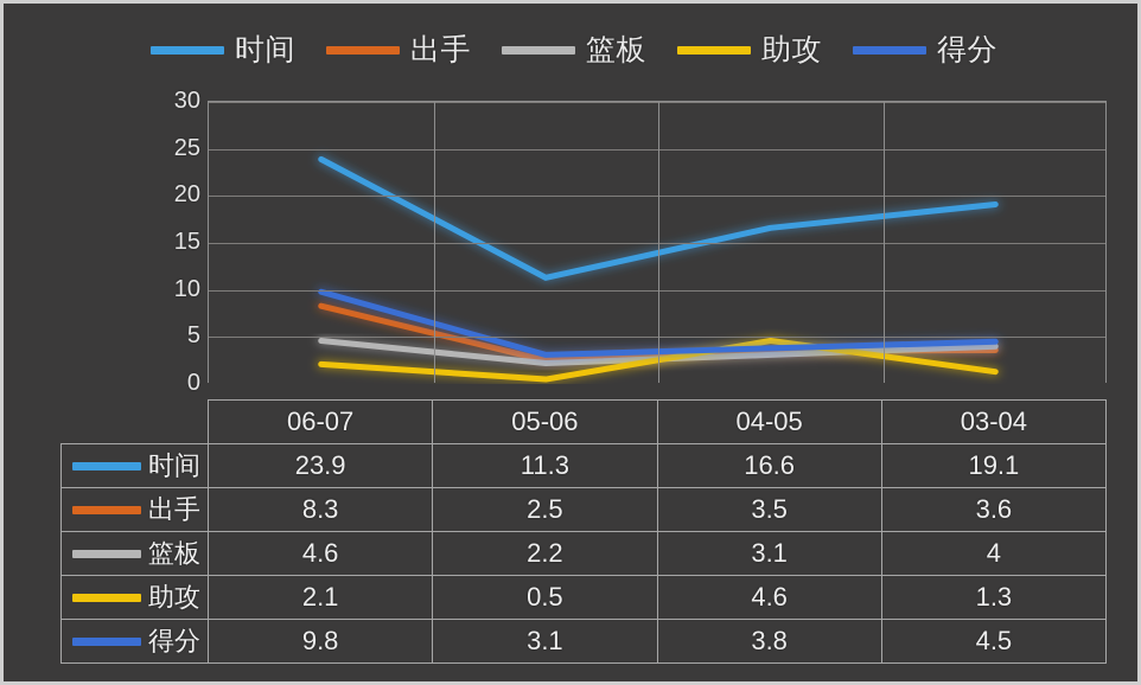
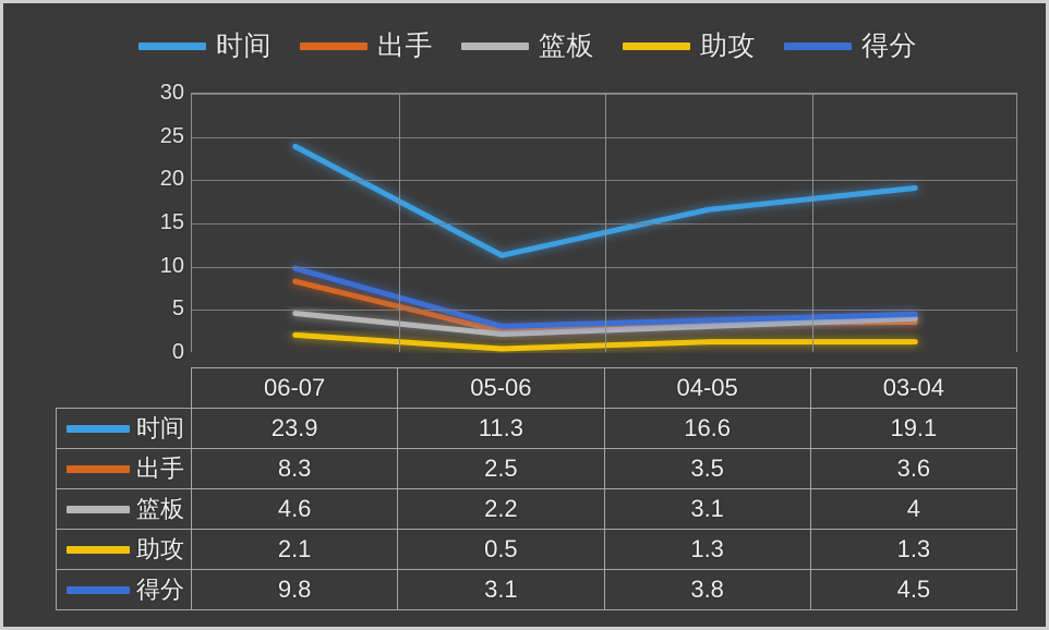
助攻/04-05: 4.6 -> 1.3
